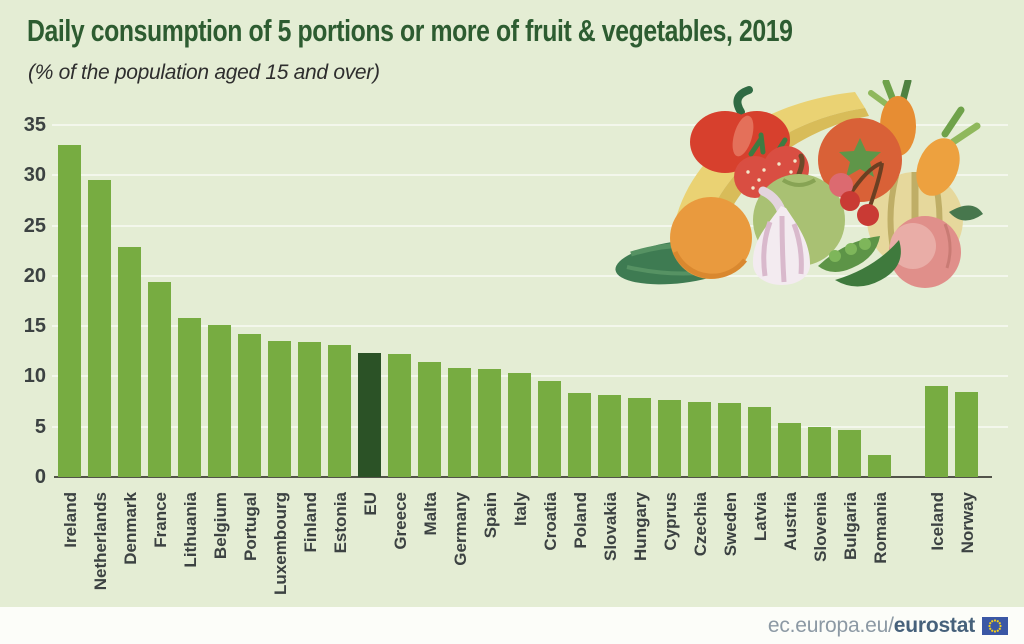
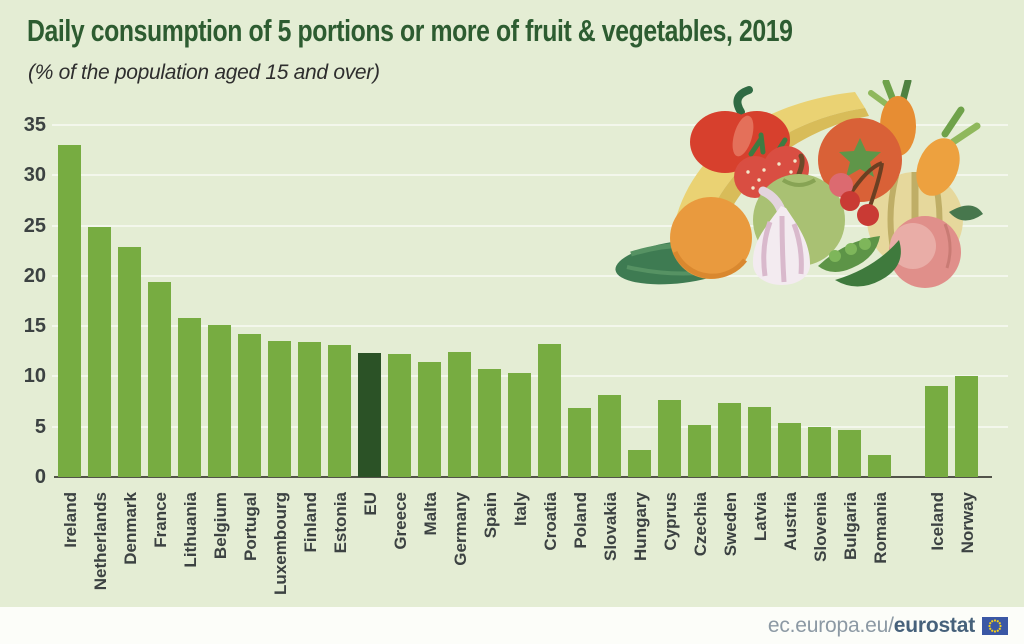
Netherlands: 29.5 -> 24.9
Germany: 10.8 -> 12.4
Croatia: 9.5 -> 13.2
Poland: 8.4 -> 6.9
Hungary: 7.9 -> 2.7
Czechia: 7.5 -> 5.2
Norway: 8.5 -> 10.0
